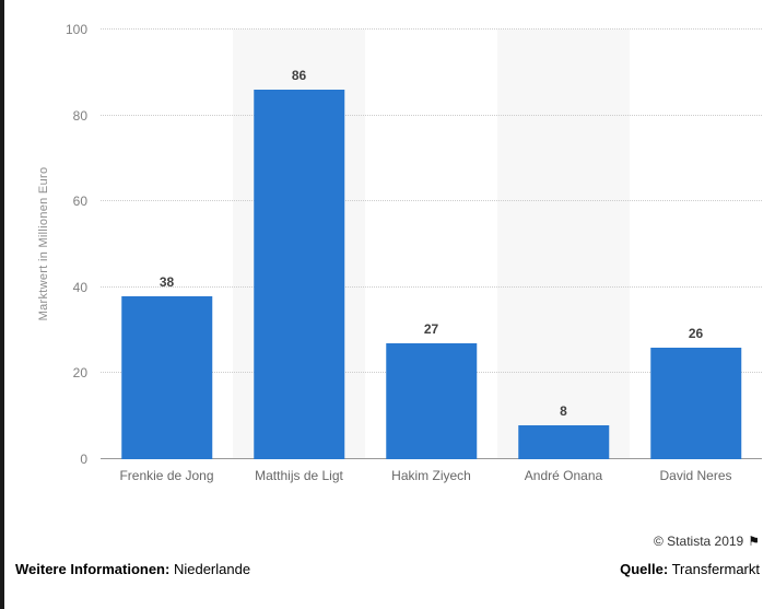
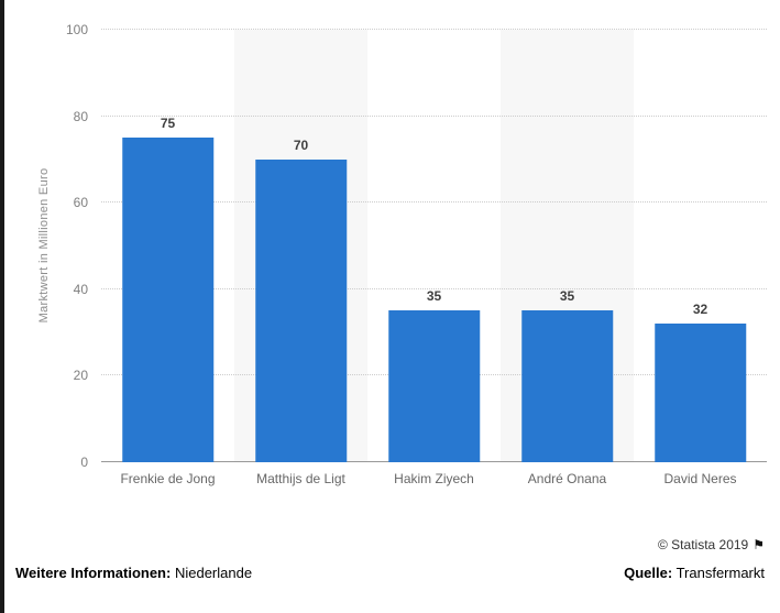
Frenkie de Jong: 38 -> 75
Matthijs de Ligt: 86 -> 70
Hakim Ziyech: 27 -> 35
André Onana: 8 -> 35
David Neres: 26 -> 32
